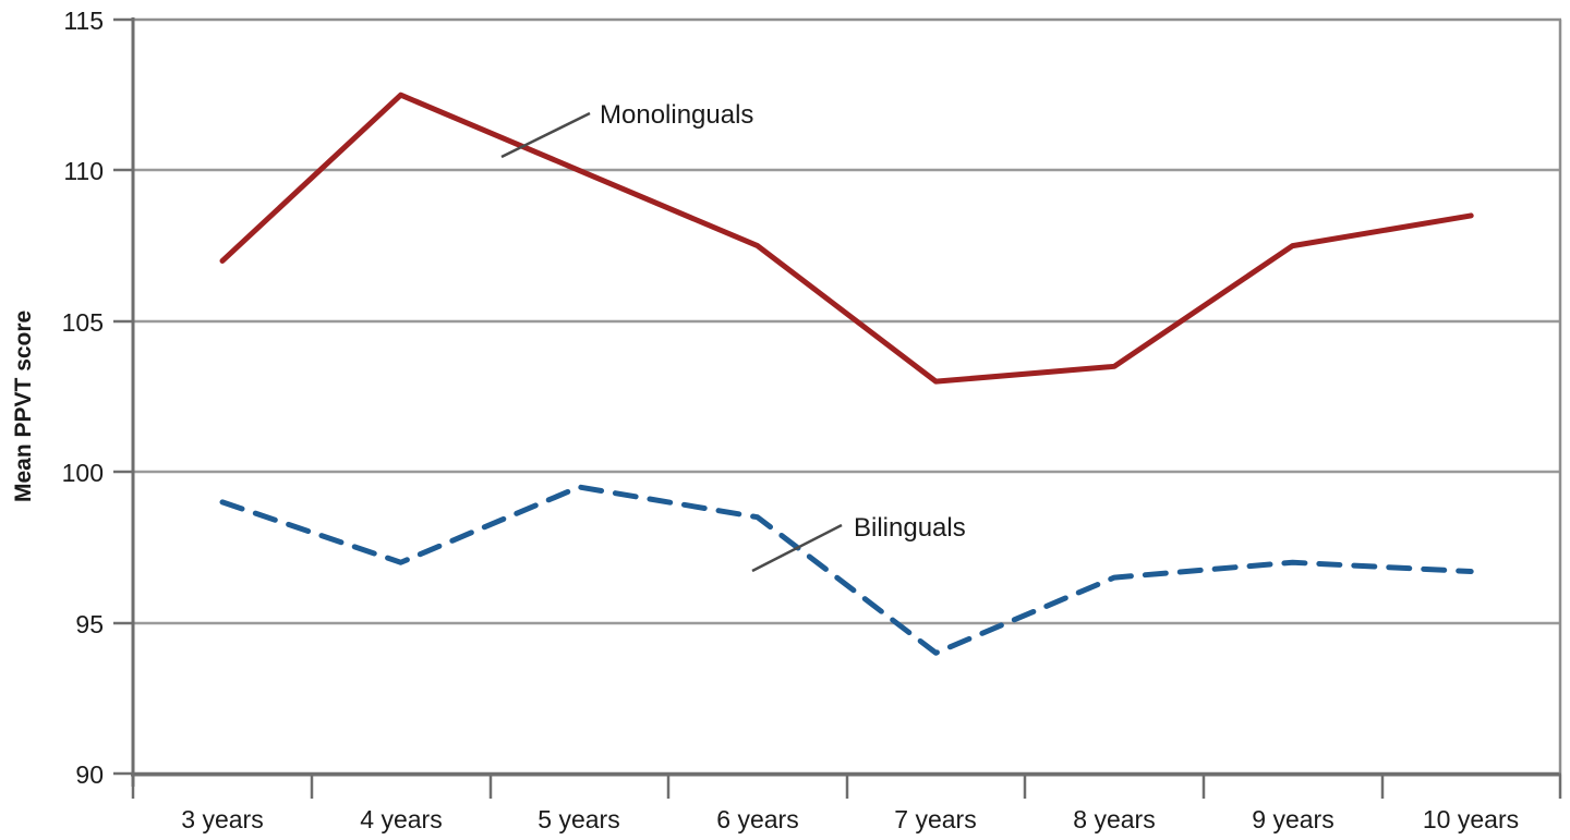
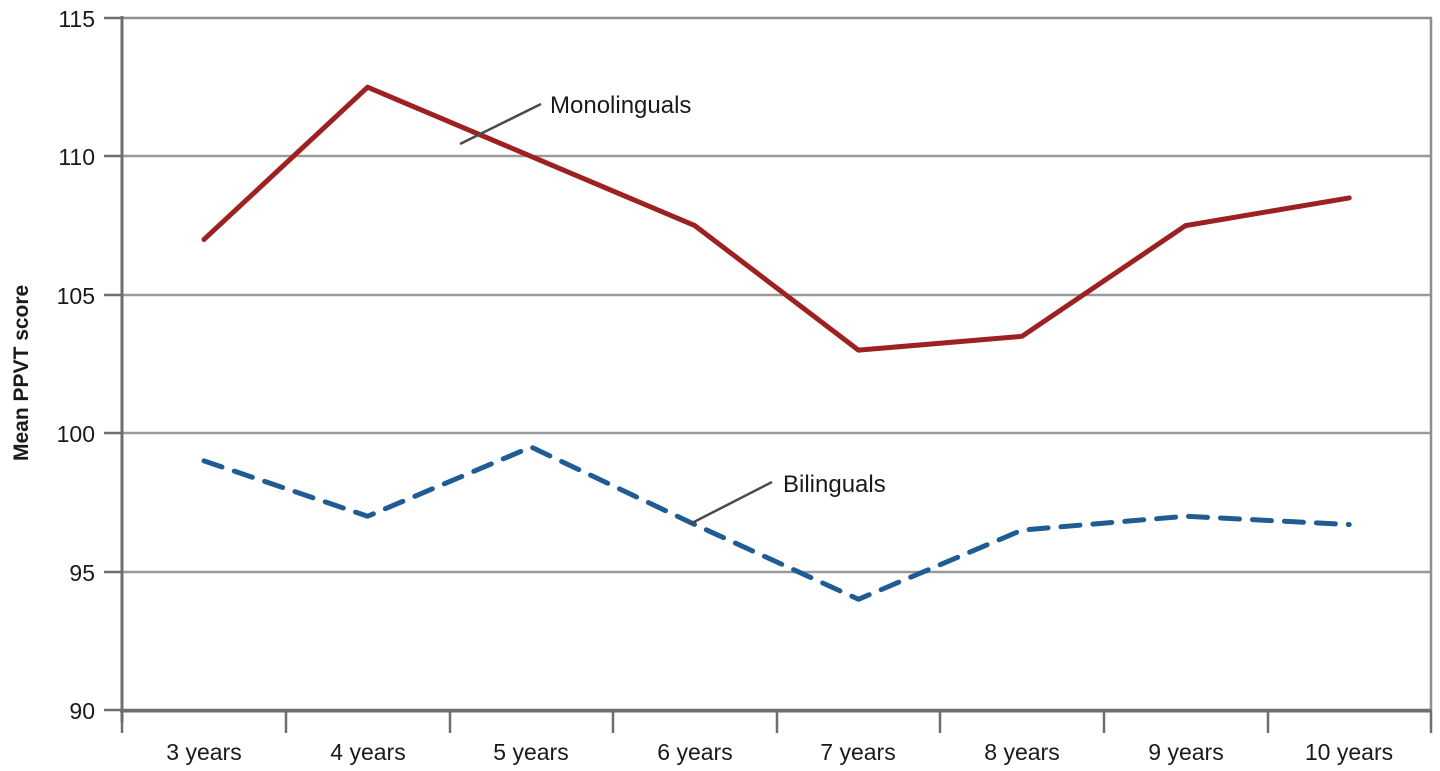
Bilinguals/6 years: 98.5 -> 96.7
